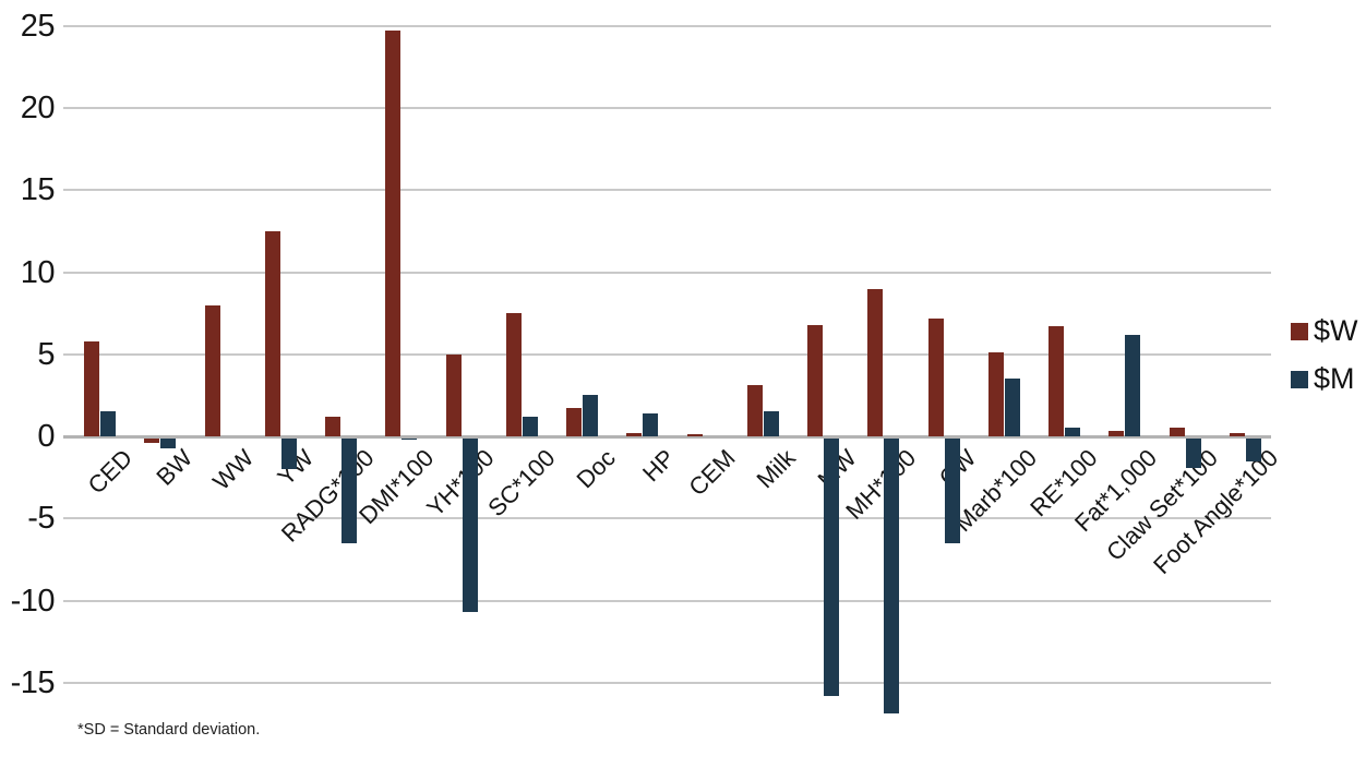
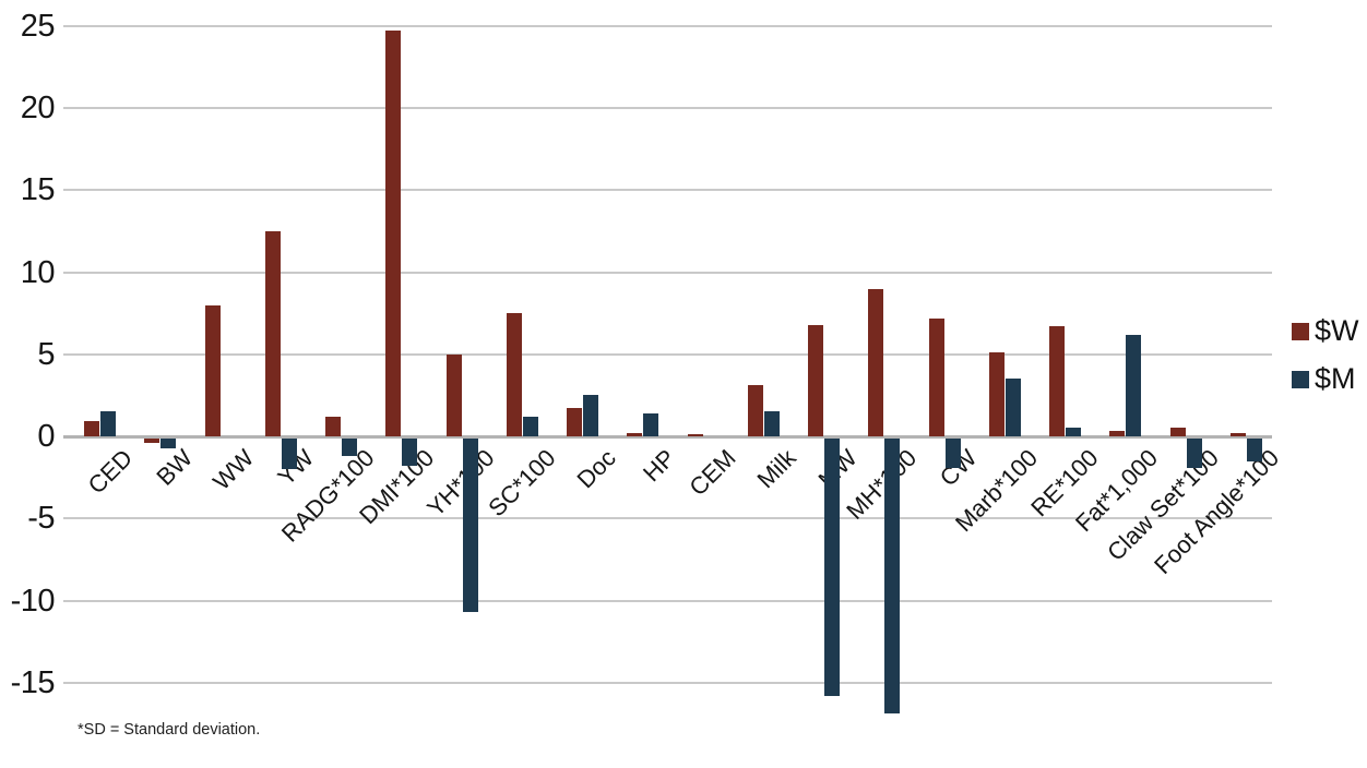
$W/CED: 5.8 -> 0.9
$M/RADG*100: -6.5 -> -1.2
$M/DMI*100: -0.1 -> -1.8
$M/CW: -6.5 -> -1.9
